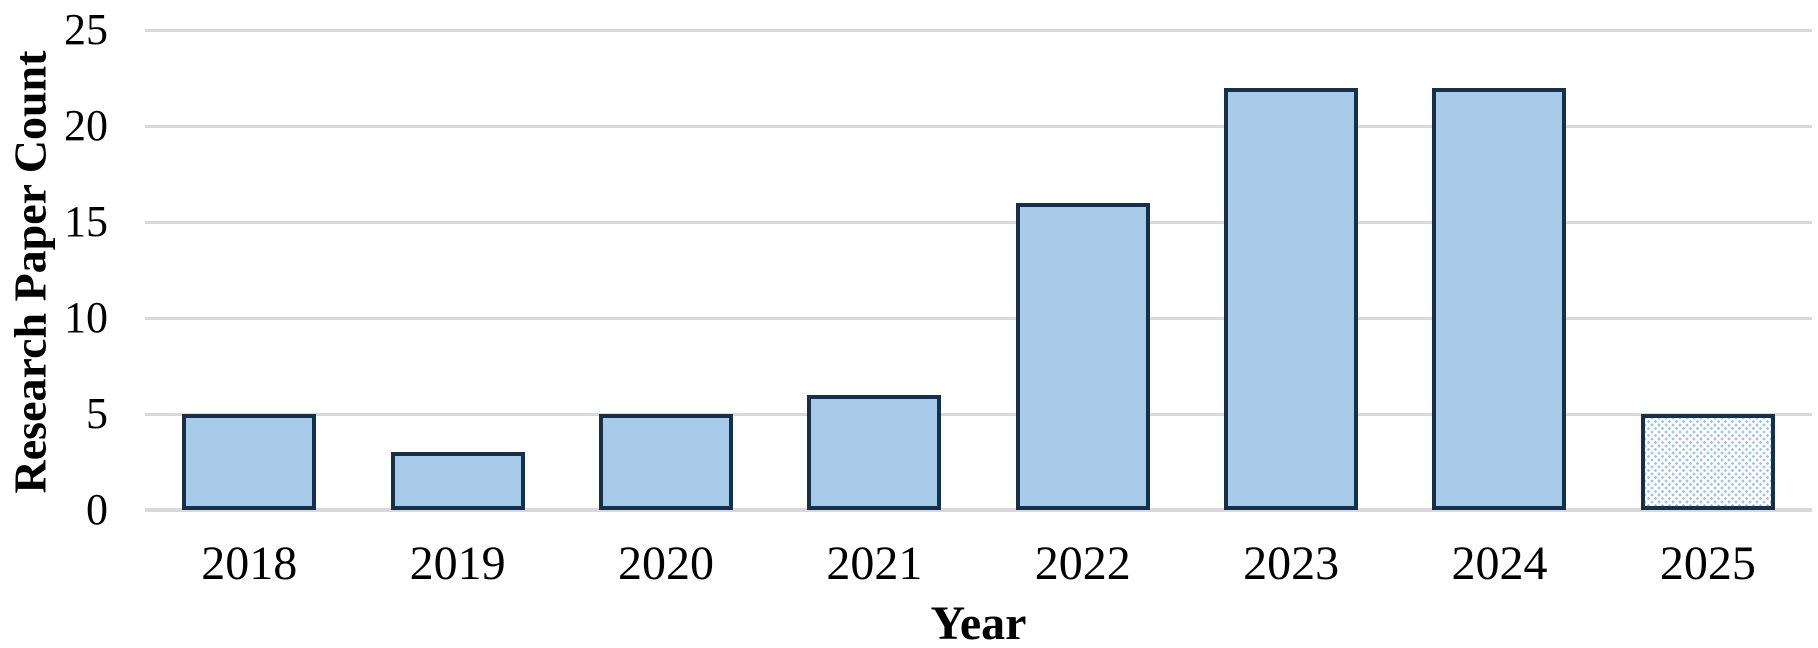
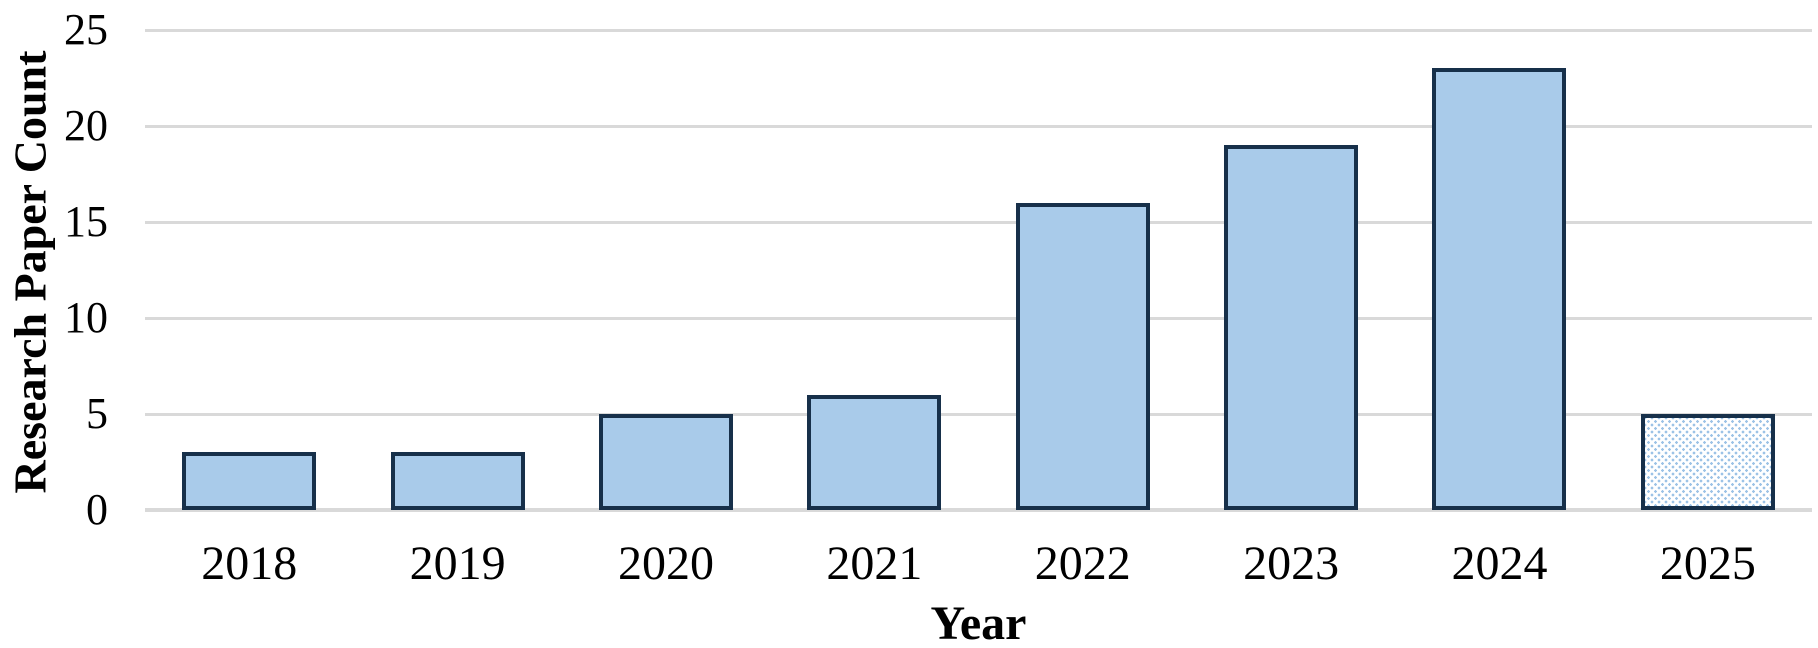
2018: 5 -> 3
2023: 22 -> 19
2024: 22 -> 23
